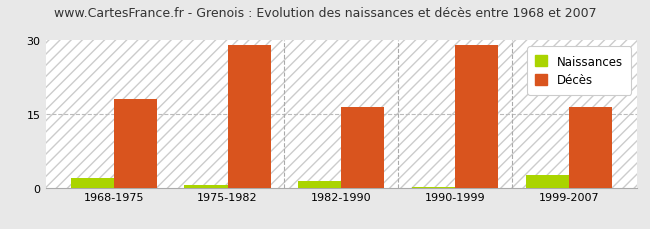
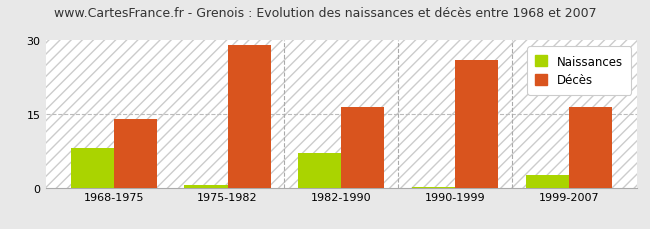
Naissances/1968-1975: 2.0 -> 8.0
Décès/1968-1975: 18.0 -> 14.0
Naissances/1982-1990: 1.3 -> 7.0
Décès/1990-1999: 29.0 -> 26.0
